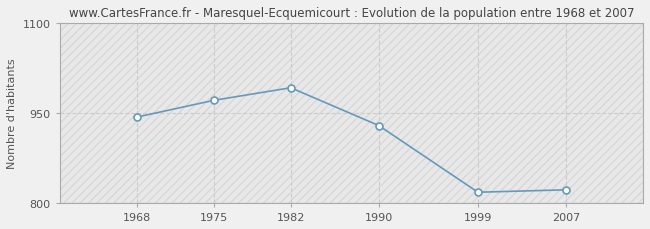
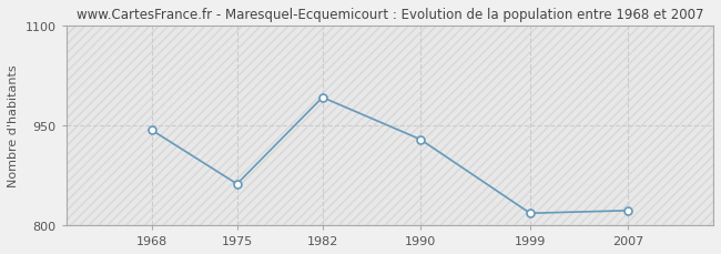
1975: 971 -> 862
